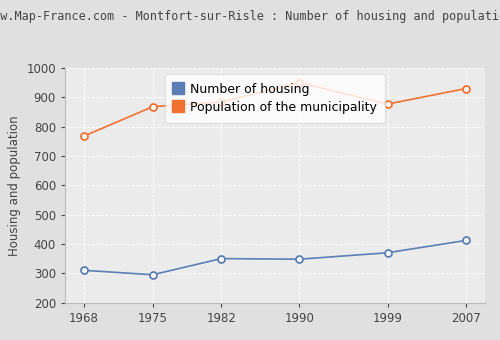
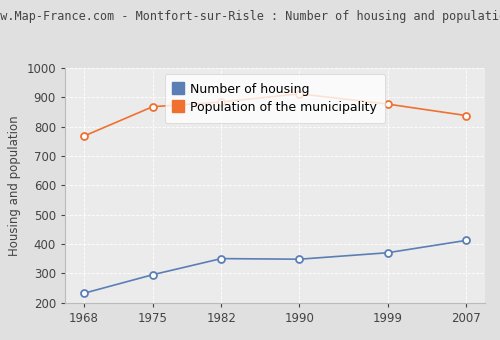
Number of housing/1968: 310 -> 232
Population of the municipality/1990: 950 -> 912
Population of the municipality/2007: 930 -> 838
